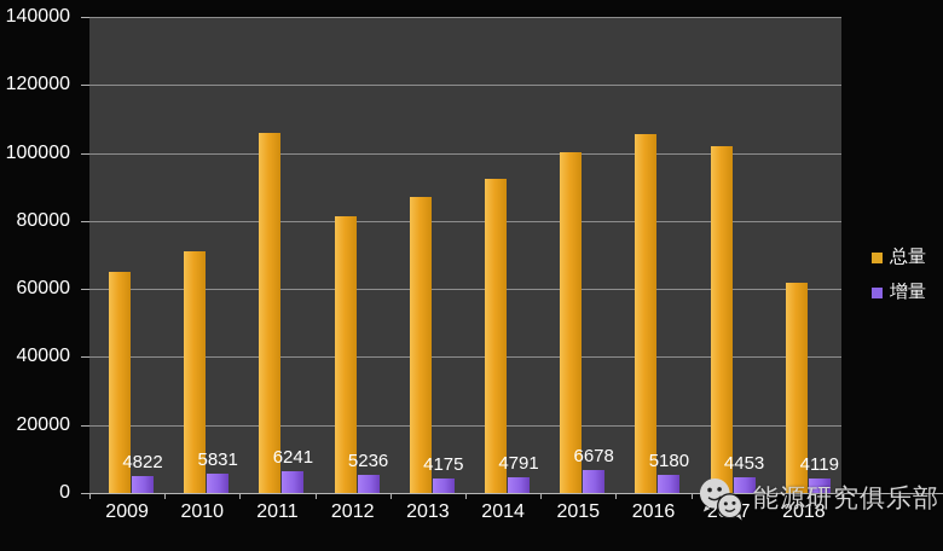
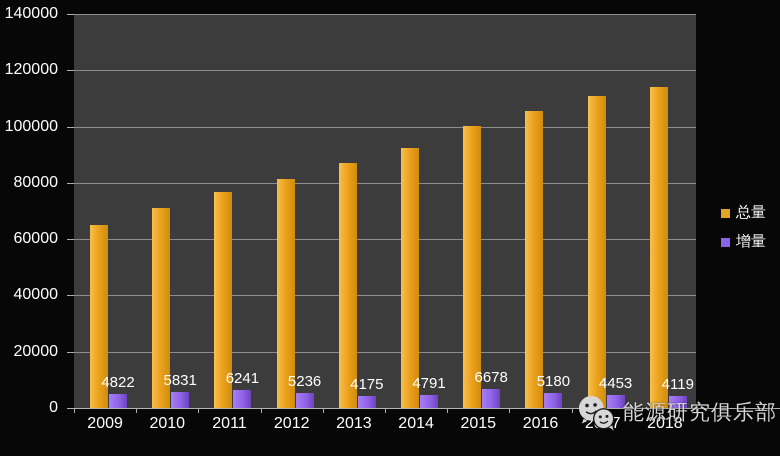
总量/2011: 106000 -> 77000
总量/2017: 102000 -> 111000
总量/2018: 62000 -> 114000
